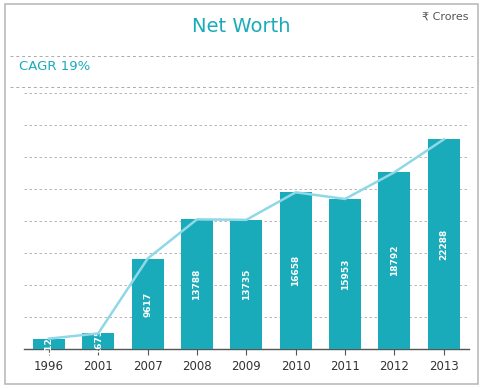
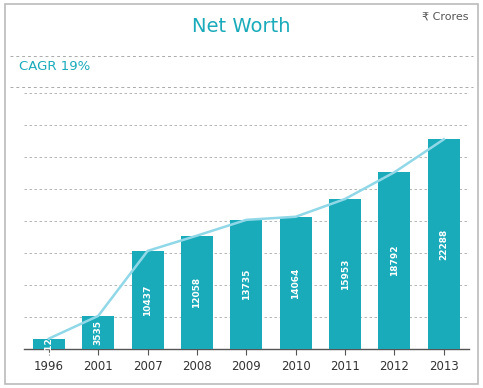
2001: 1675 -> 3535
2007: 9617 -> 10437
2008: 13788 -> 12058
2010: 16658 -> 14064
